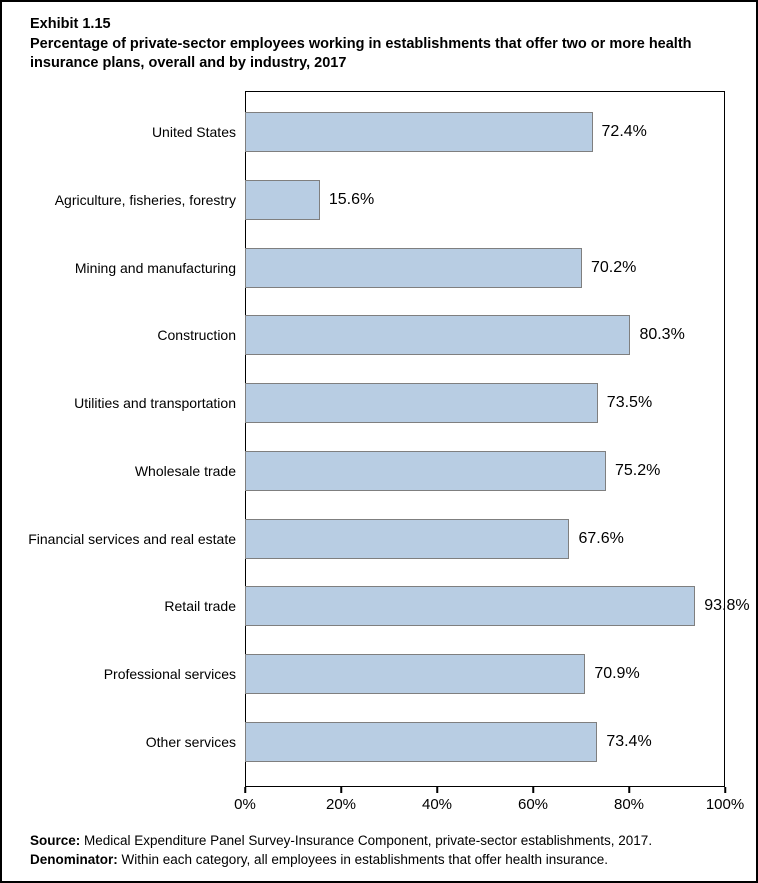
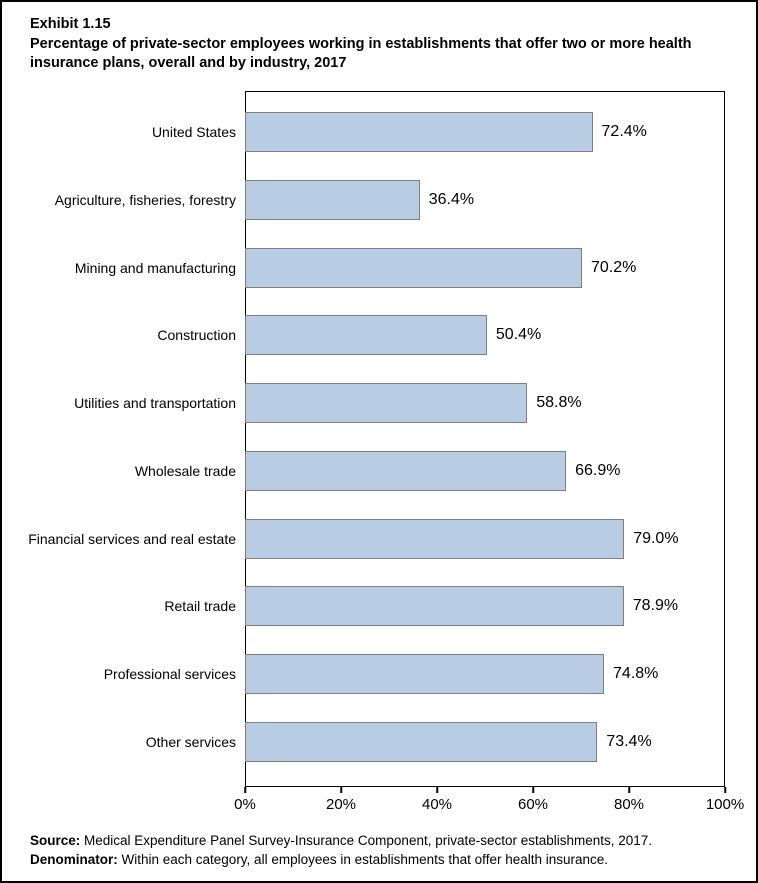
Agriculture, fisheries, forestry: 15.6% -> 36.4%
Construction: 80.3% -> 50.4%
Utilities and transportation: 73.5% -> 58.8%
Wholesale trade: 75.2% -> 66.9%
Financial services and real estate: 67.6% -> 79.0%
Retail trade: 93.8% -> 78.9%
Professional services: 70.9% -> 74.8%
